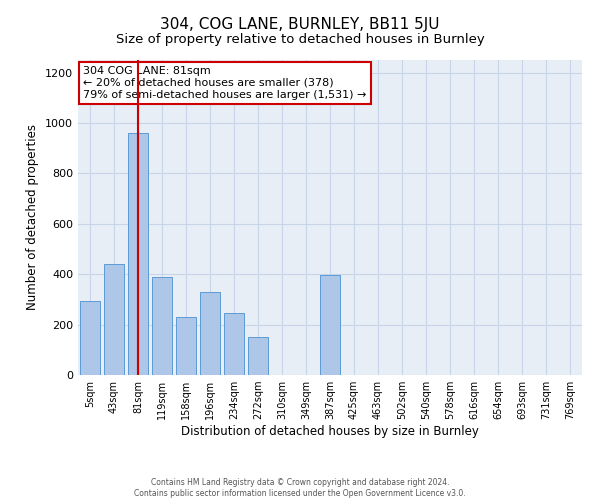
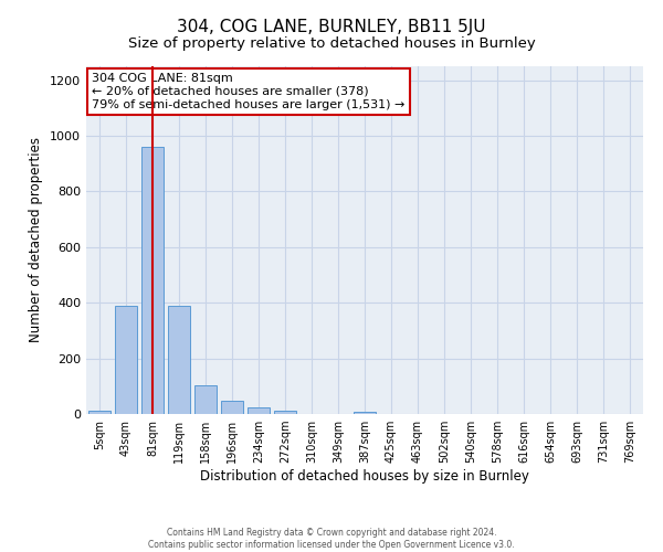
5sqm: 295 -> 10
43sqm: 440 -> 390
158sqm: 230 -> 105
196sqm: 330 -> 48
234sqm: 245 -> 22
272sqm: 150 -> 10
387sqm: 395 -> 8
